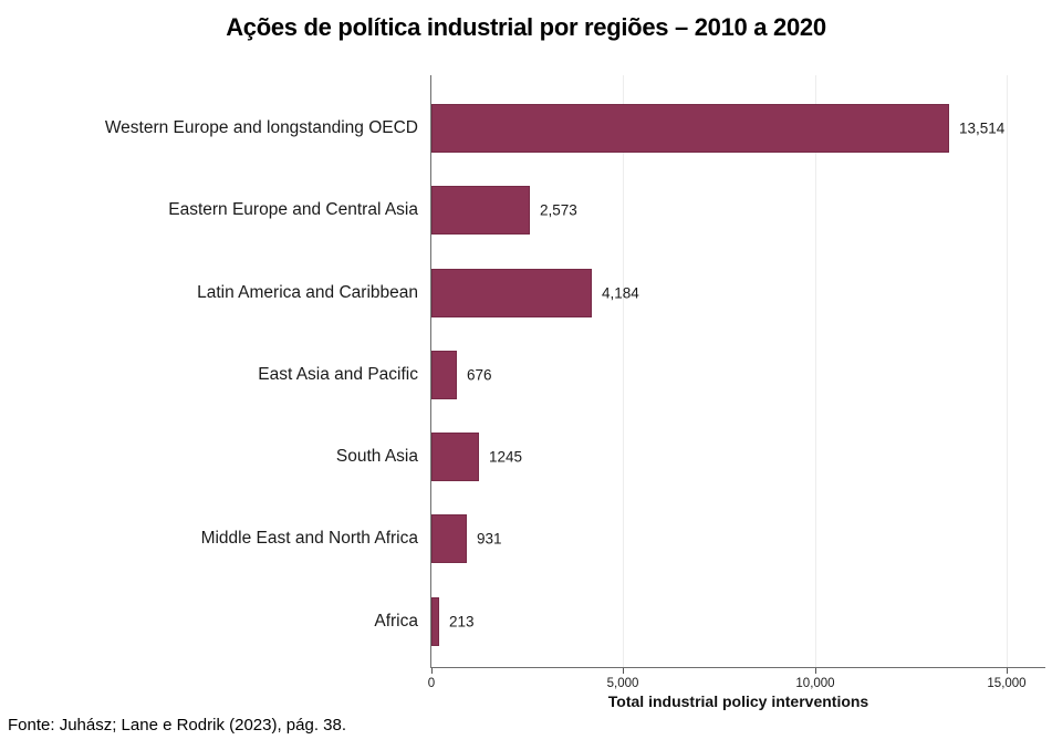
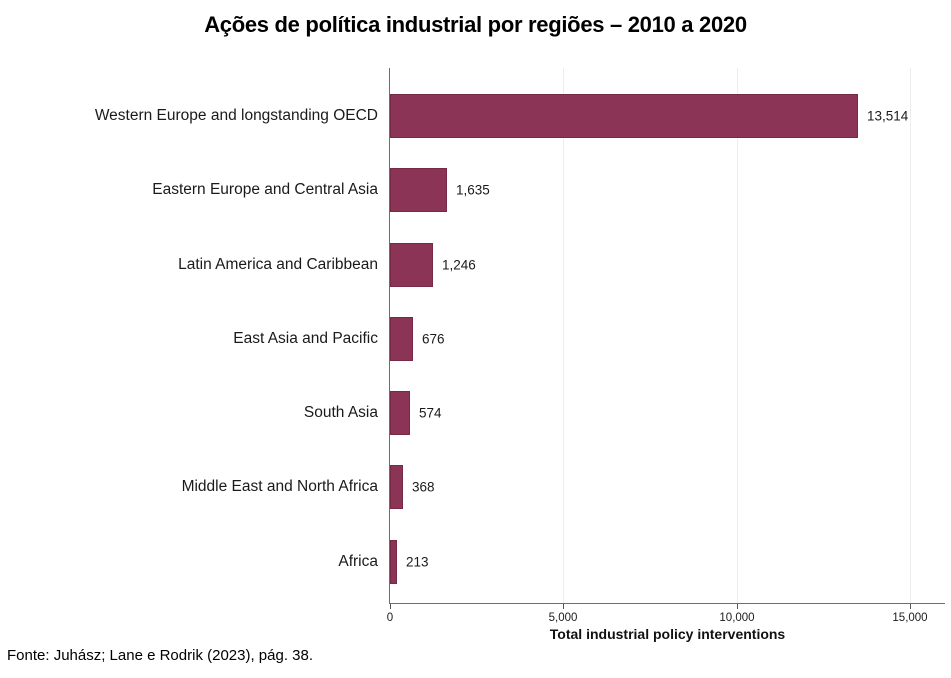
Eastern Europe and Central Asia: 2,573 -> 1,635
Latin America and Caribbean: 4,184 -> 1,246
South Asia: 1245 -> 574
Middle East and North Africa: 931 -> 368
